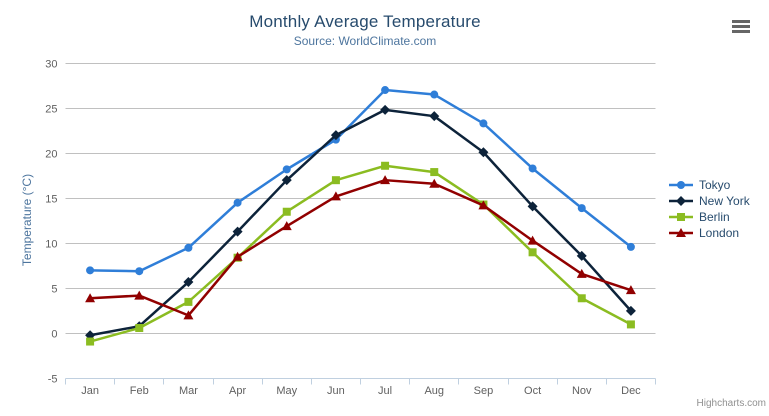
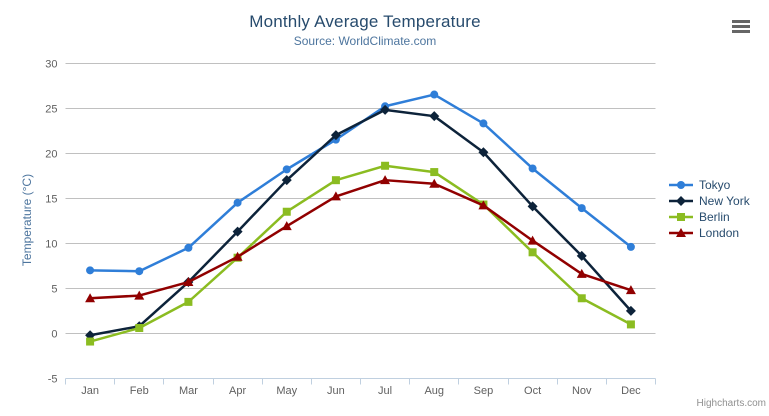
London/Mar: 2 -> 6
Tokyo/Jul: 27 -> 25
